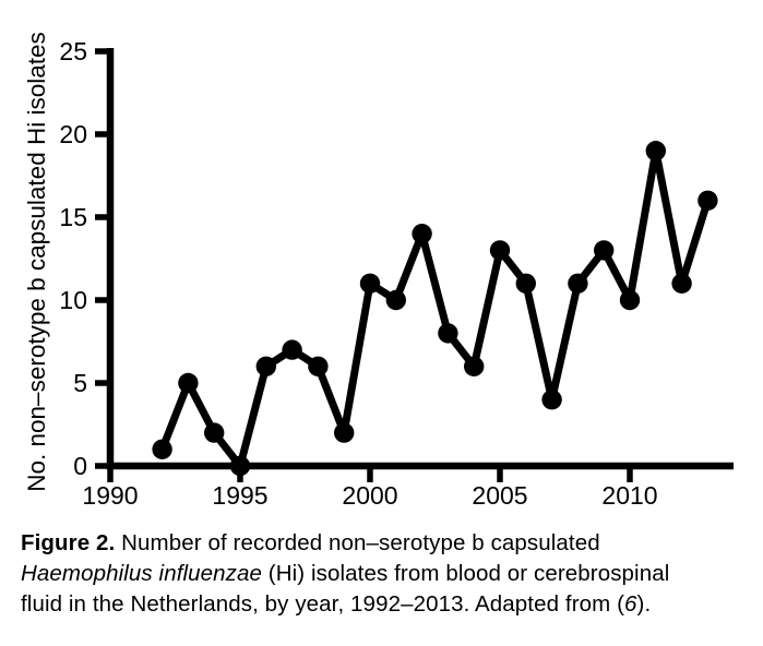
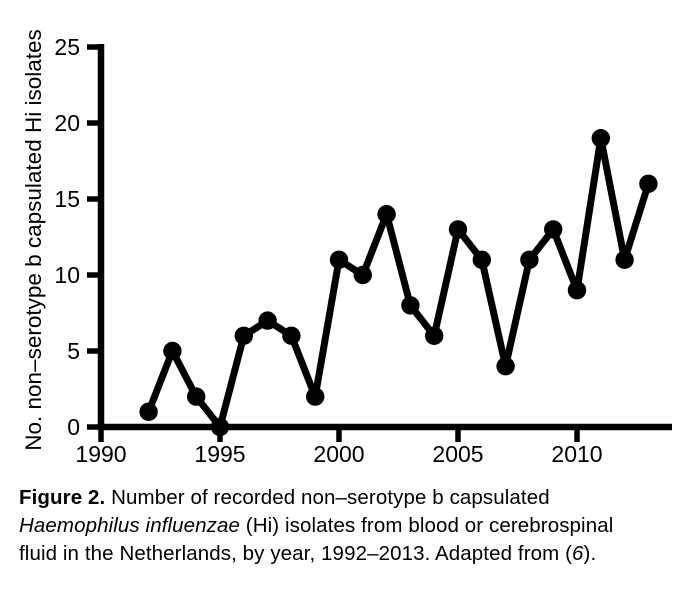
2010: 10 -> 9
